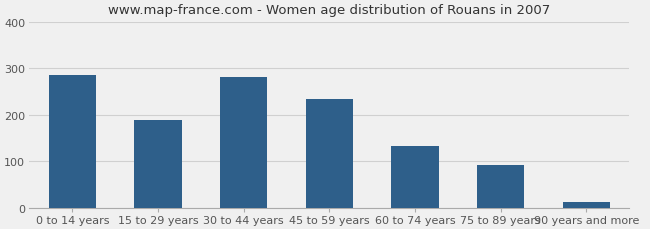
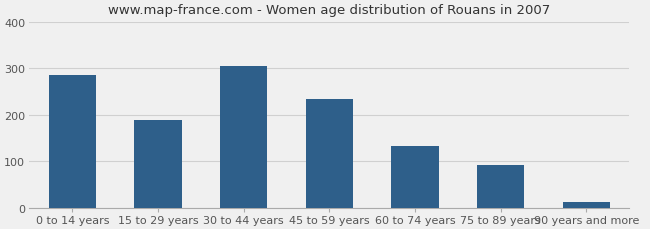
30 to 44 years: 280 -> 305
